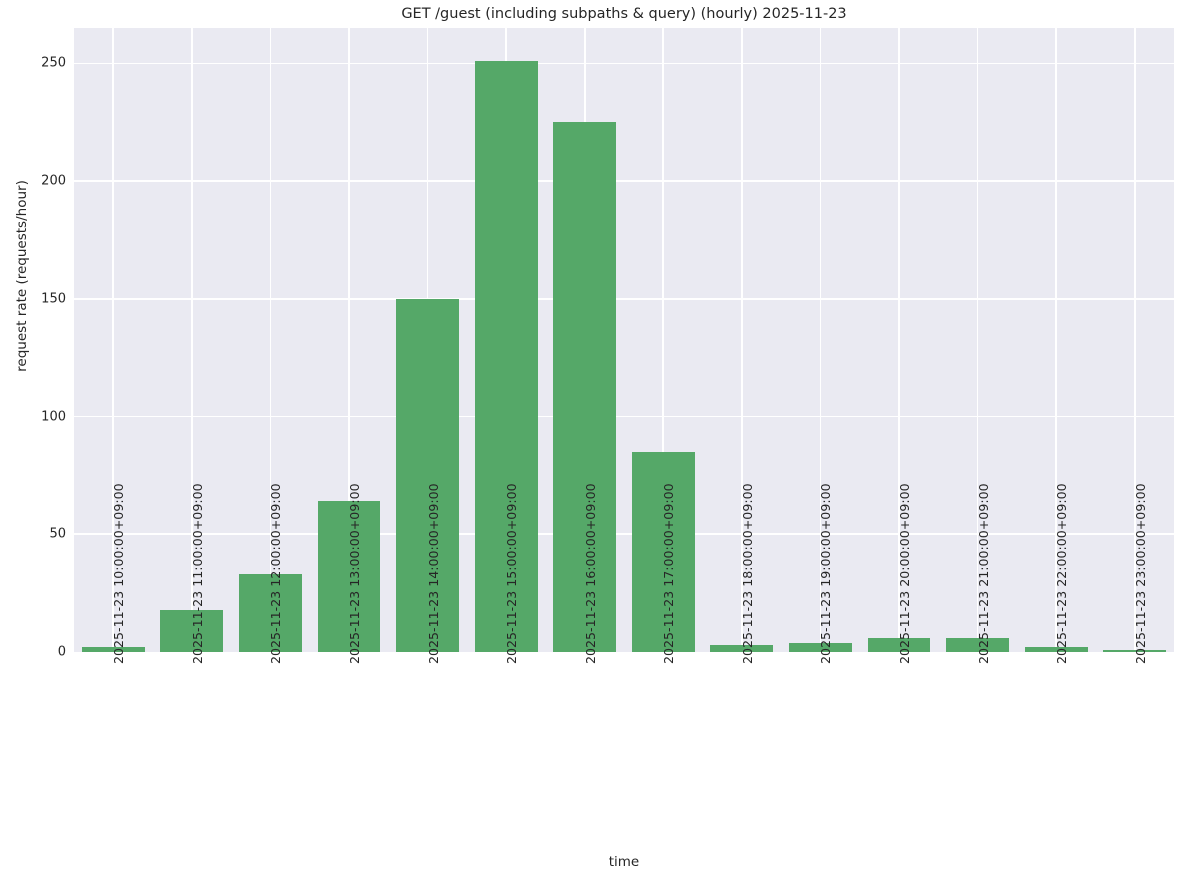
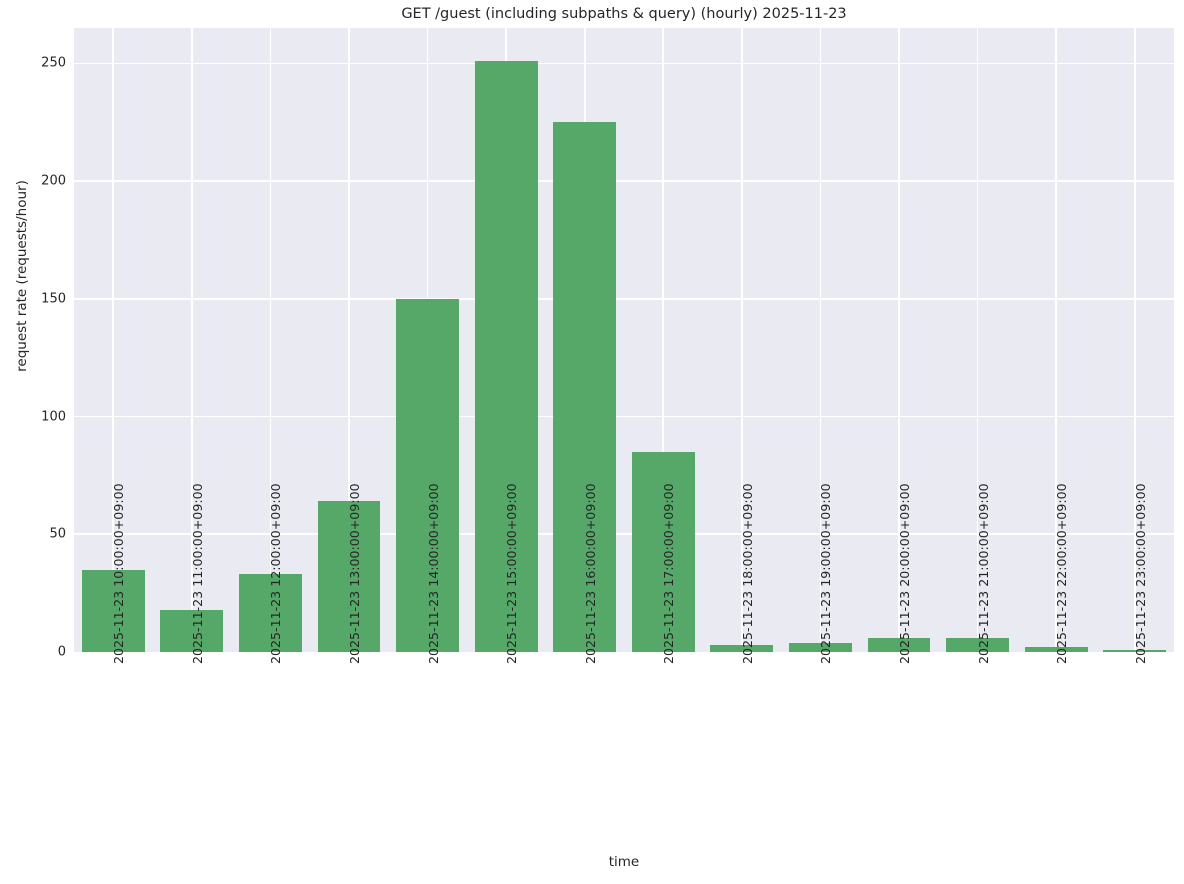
2025-11-23 10:00:00+09:00: 2 -> 35
